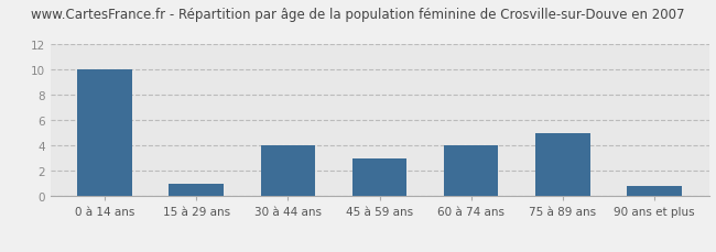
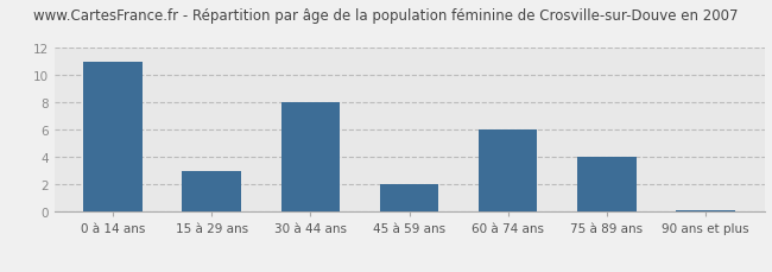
0 à 14 ans: 10.0 -> 11.0
15 à 29 ans: 1.0 -> 3.0
30 à 44 ans: 4.0 -> 8.0
45 à 59 ans: 3.0 -> 2.0
60 à 74 ans: 4.0 -> 6.0
75 à 89 ans: 5.0 -> 4.0
90 ans et plus: 0.8 -> 0.1
